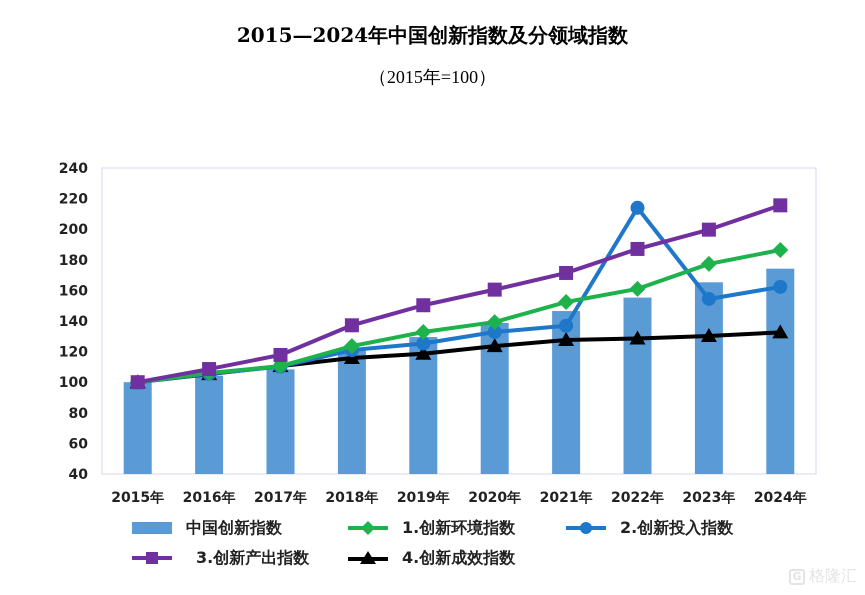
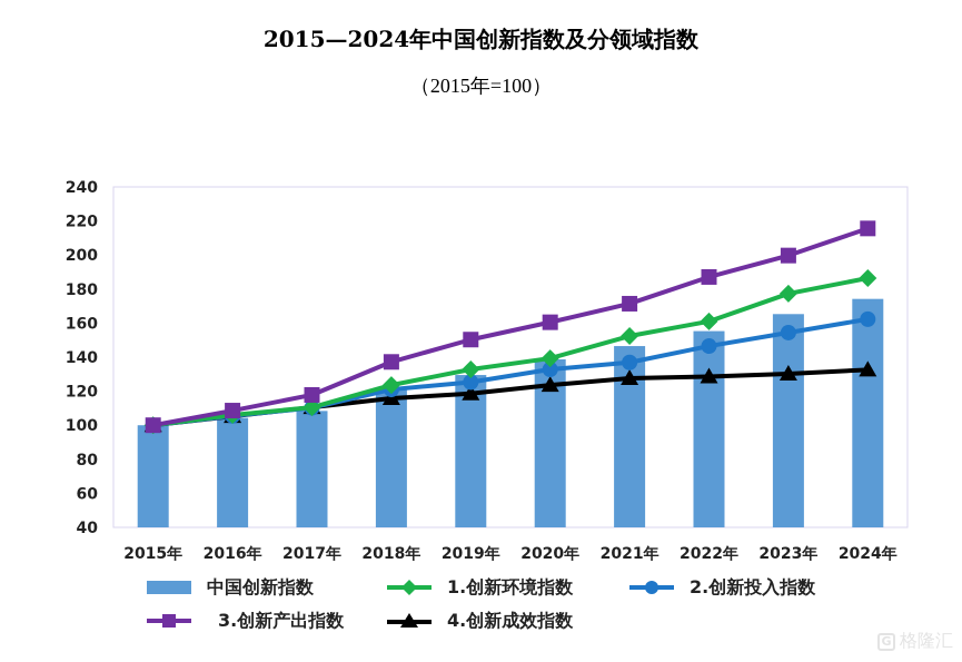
2.创新投入指数/2022年: 214 -> 146
